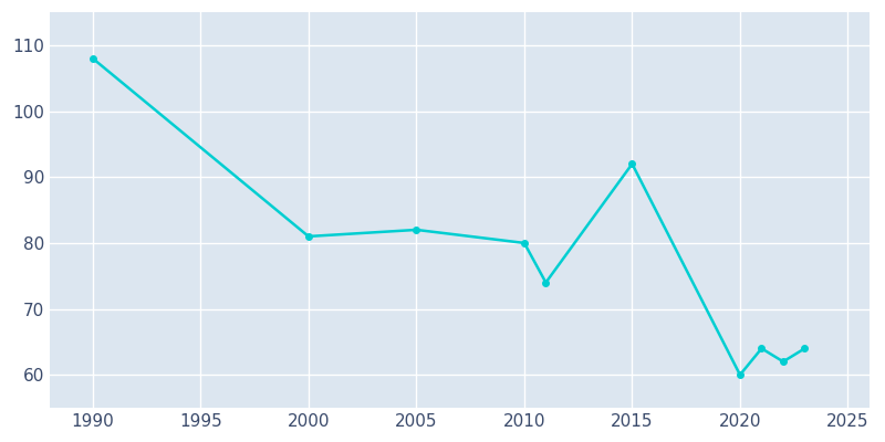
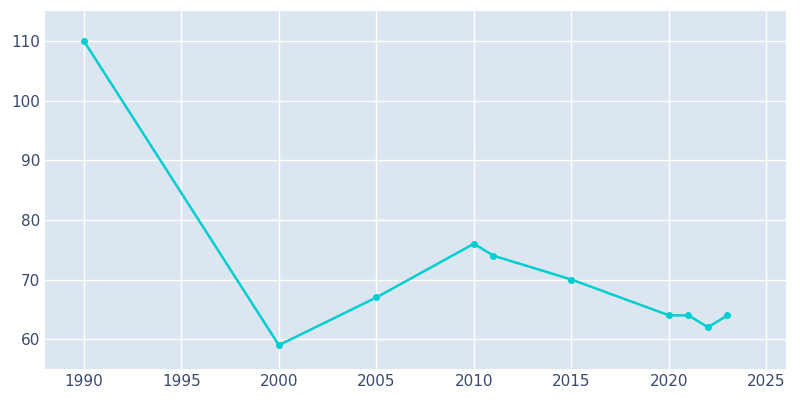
1990: 108 -> 110
2000: 81 -> 59
2005: 82 -> 67
2010: 80 -> 76
2015: 92 -> 70
2020: 60 -> 64
